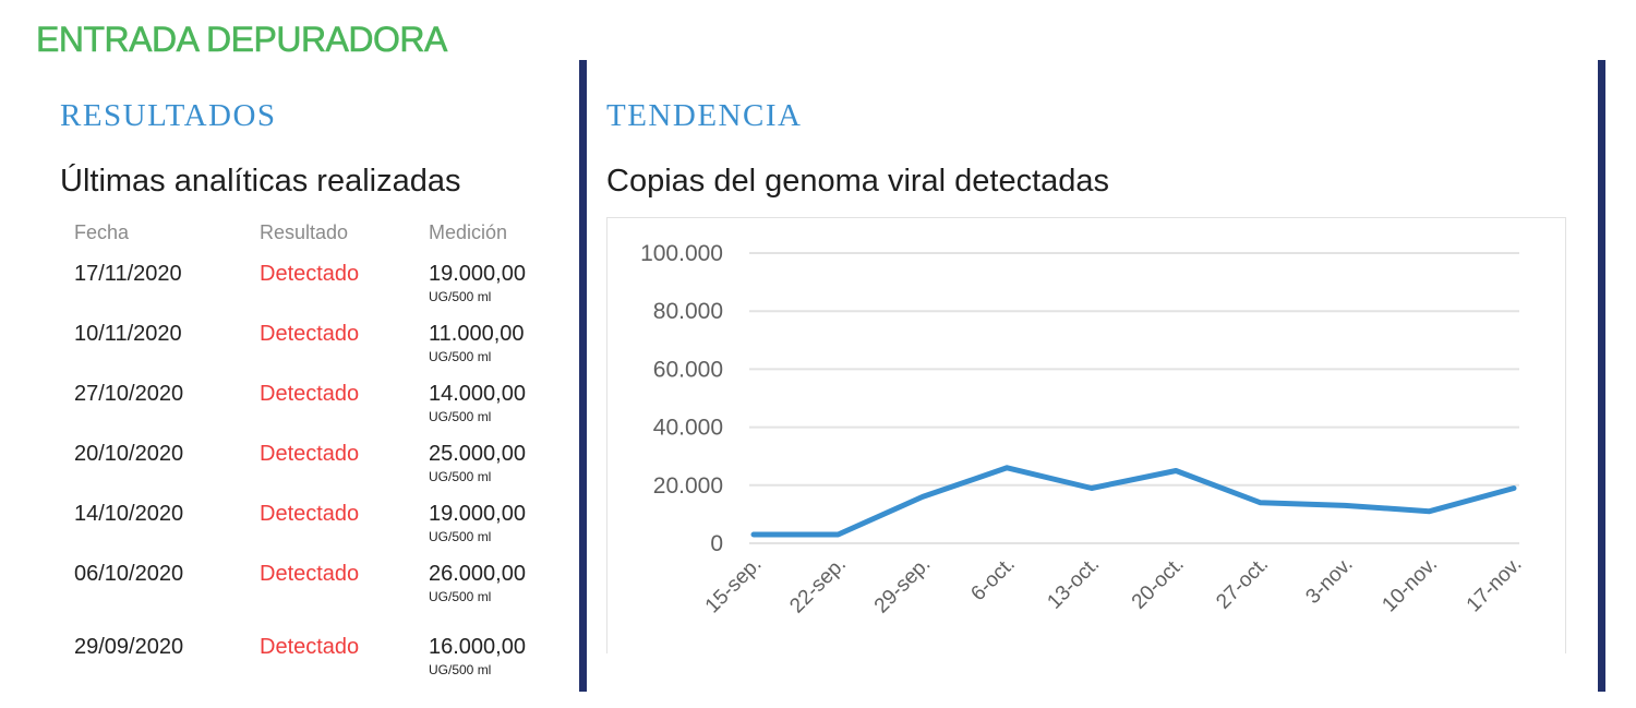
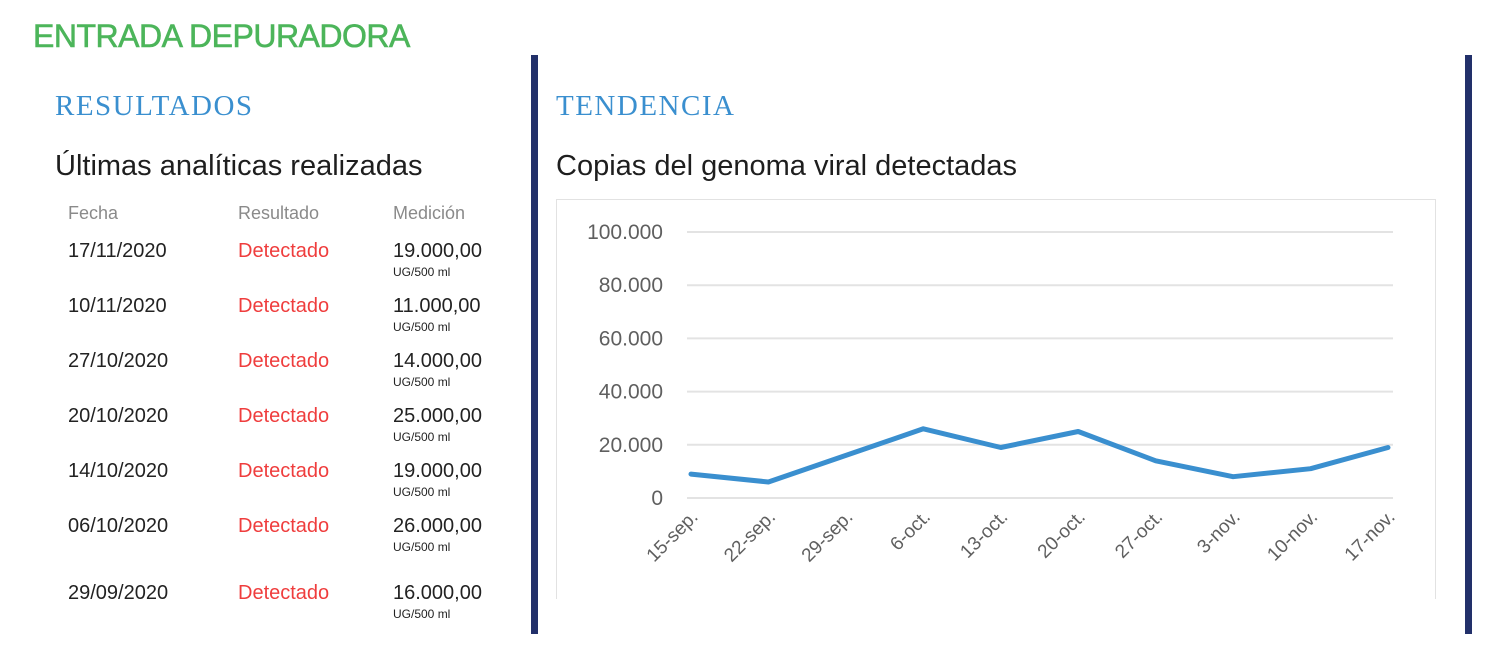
15-sep.: 3000 -> 9000
22-sep.: 3000 -> 6000
3-nov.: 13000 -> 8000
